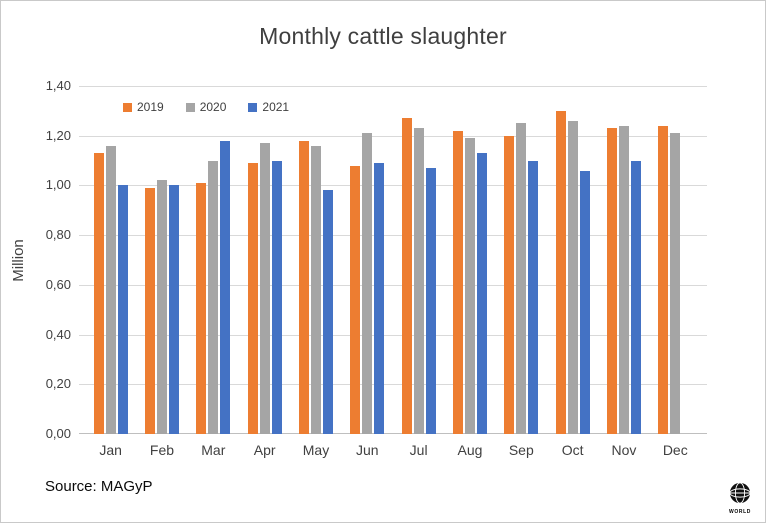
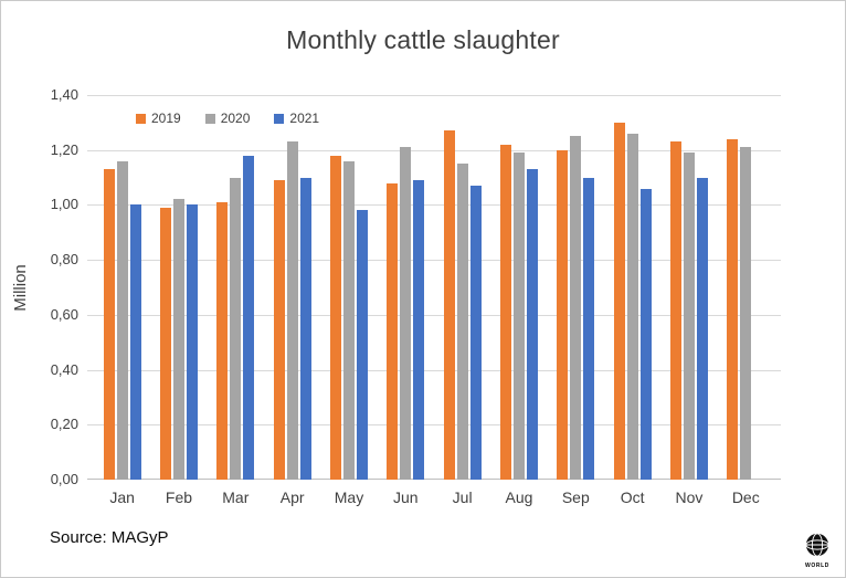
2020/Apr: 1,17 -> 1,23
2020/Jul: 1,23 -> 1,15
2020/Nov: 1,24 -> 1,19
